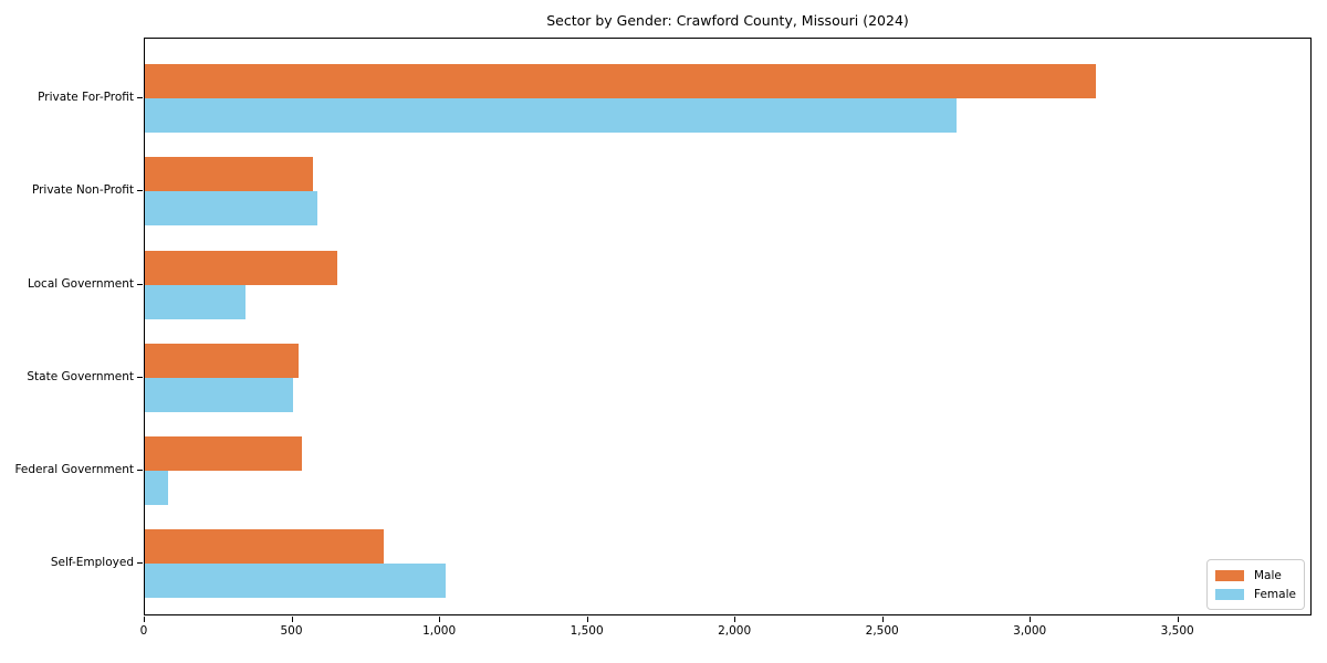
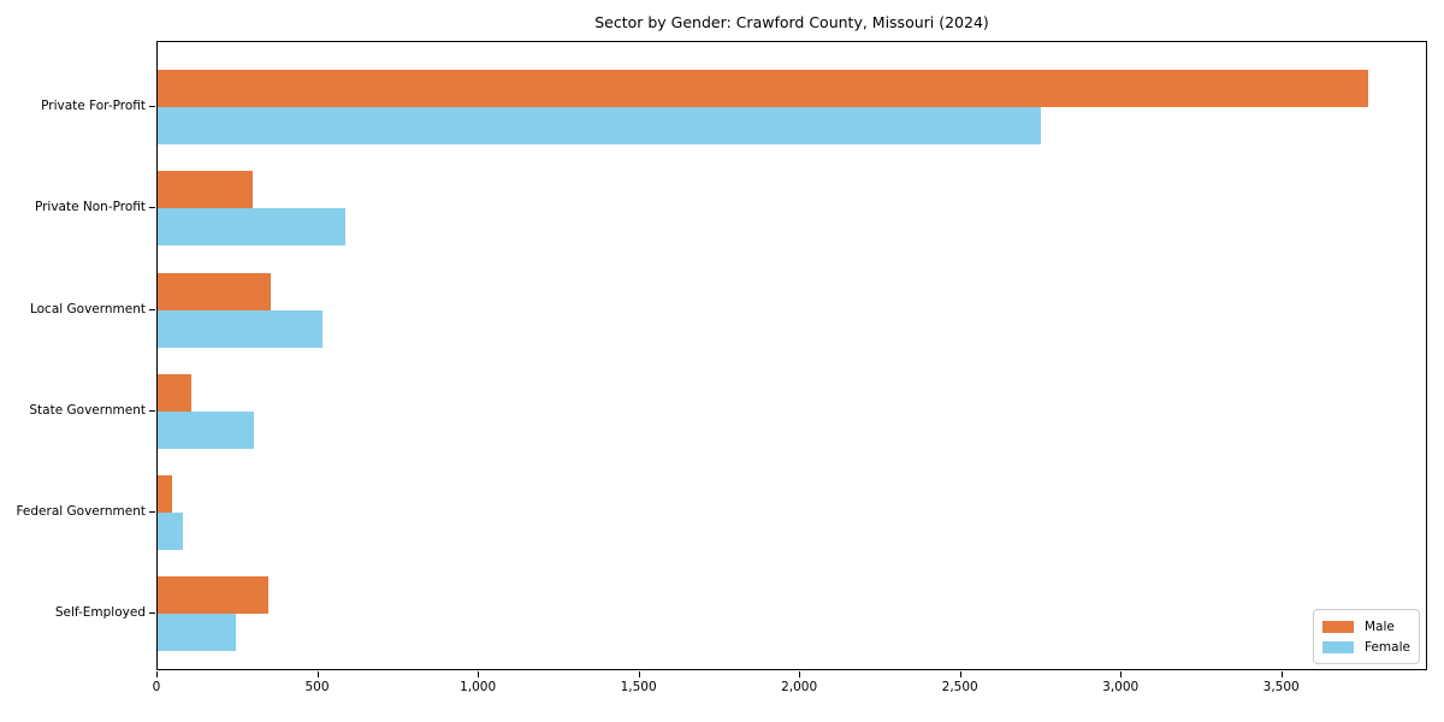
Male/Private For-Profit: 3220 -> 3770
Male/Private Non-Profit: 570 -> 300
Male/Local Government: 650 -> 350
Female/Local Government: 340 -> 510
Male/State Government: 520 -> 100
Female/State Government: 500 -> 300
Male/Federal Government: 530 -> 40
Male/Self-Employed: 810 -> 340
Female/Self-Employed: 1020 -> 240
